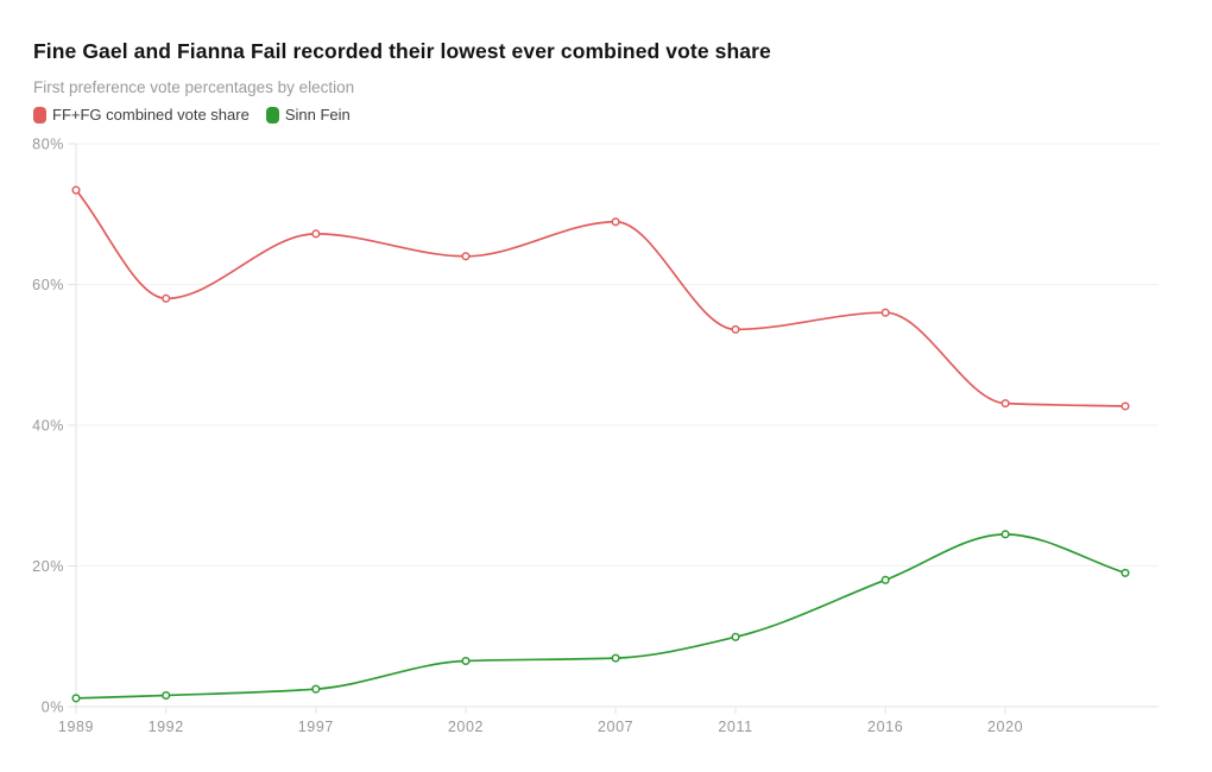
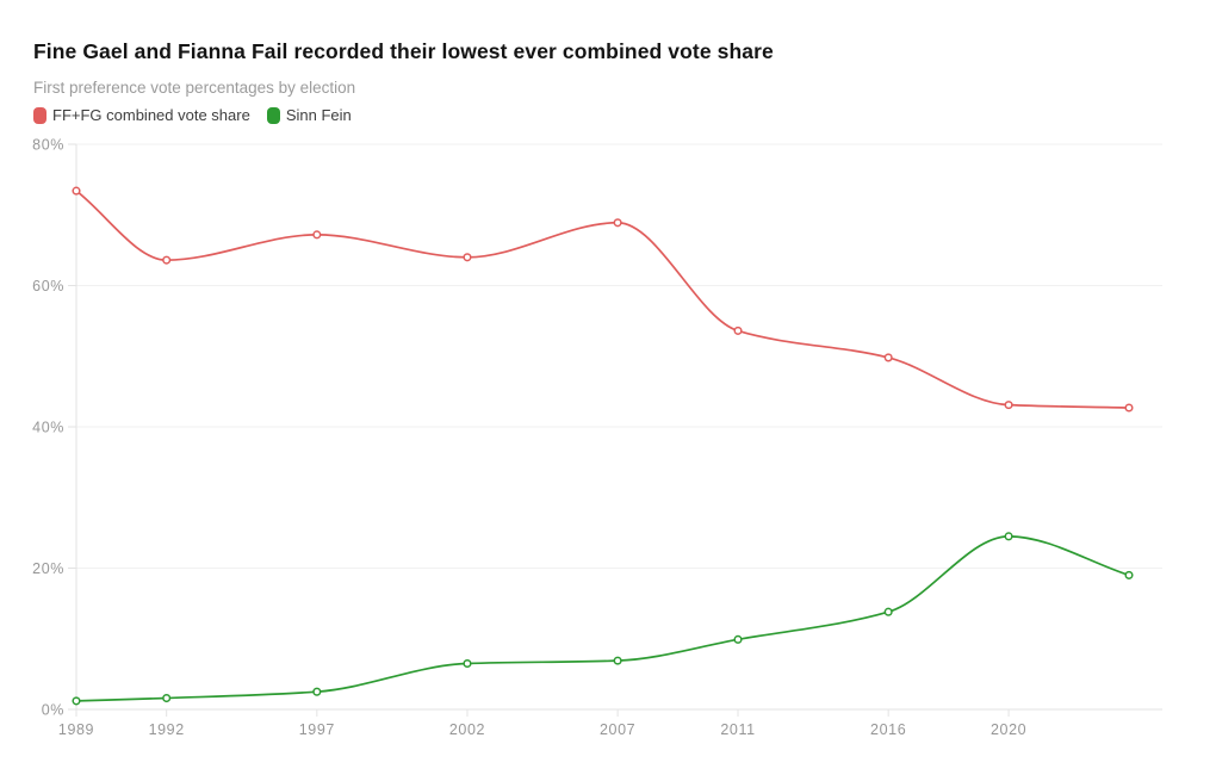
FF+FG combined vote share/1992: 58% -> 64%
FF+FG combined vote share/2016: 56% -> 50%
Sinn Fein/2016: 18% -> 14%
